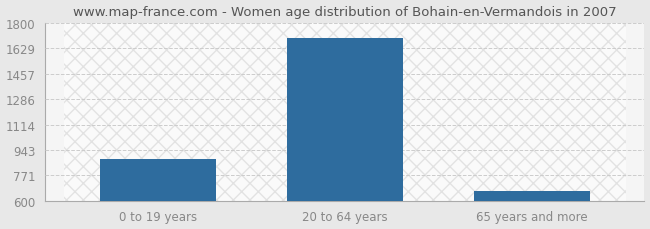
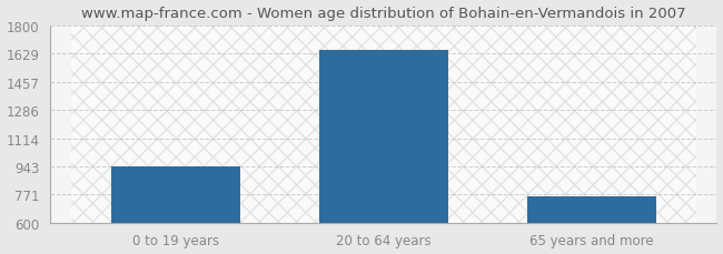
0 to 19 years: 880 -> 940
20 to 64 years: 1700 -> 1650
65 years and more: 670 -> 760
